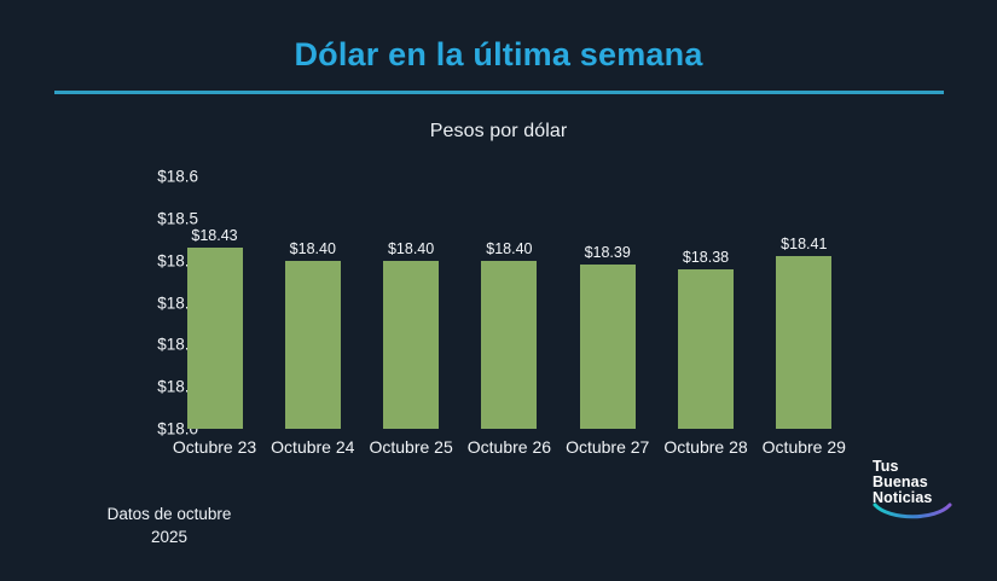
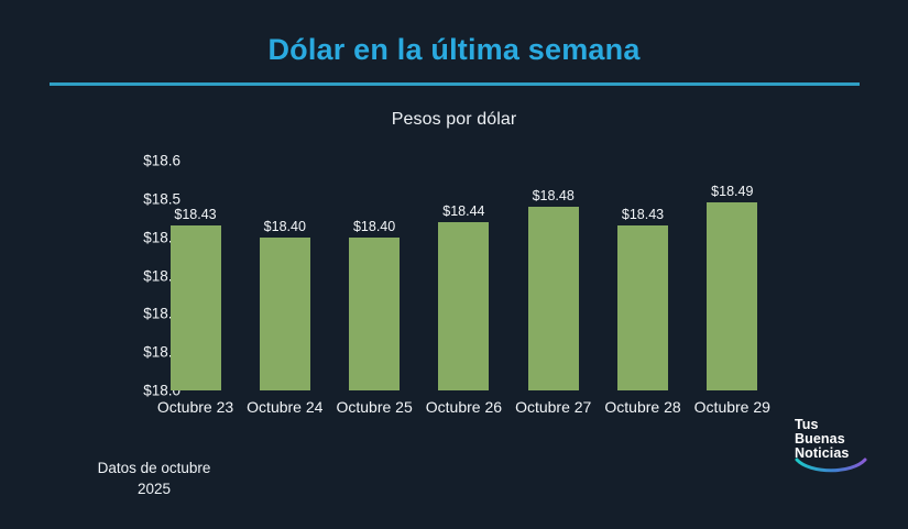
Octubre 26: $18.40 -> $18.44
Octubre 27: $18.39 -> $18.48
Octubre 28: $18.38 -> $18.43
Octubre 29: $18.41 -> $18.49
